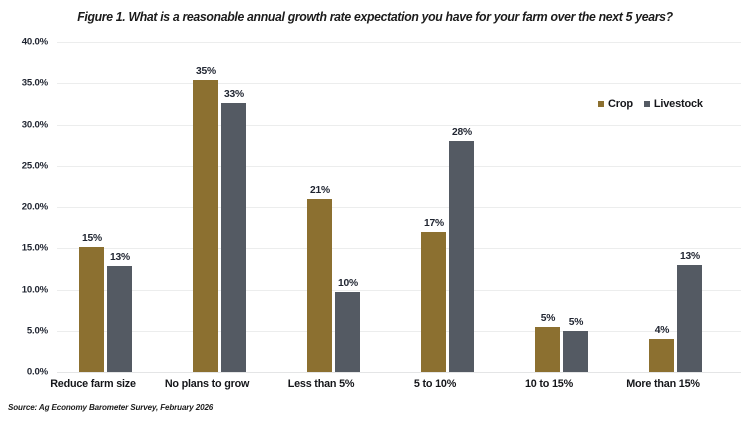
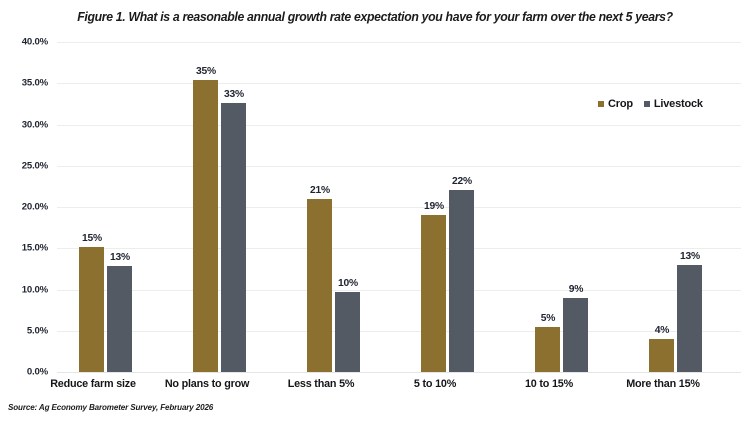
Crop/5 to 10%: 17% -> 19%
Livestock/5 to 10%: 28% -> 22%
Livestock/10 to 15%: 5% -> 9%
